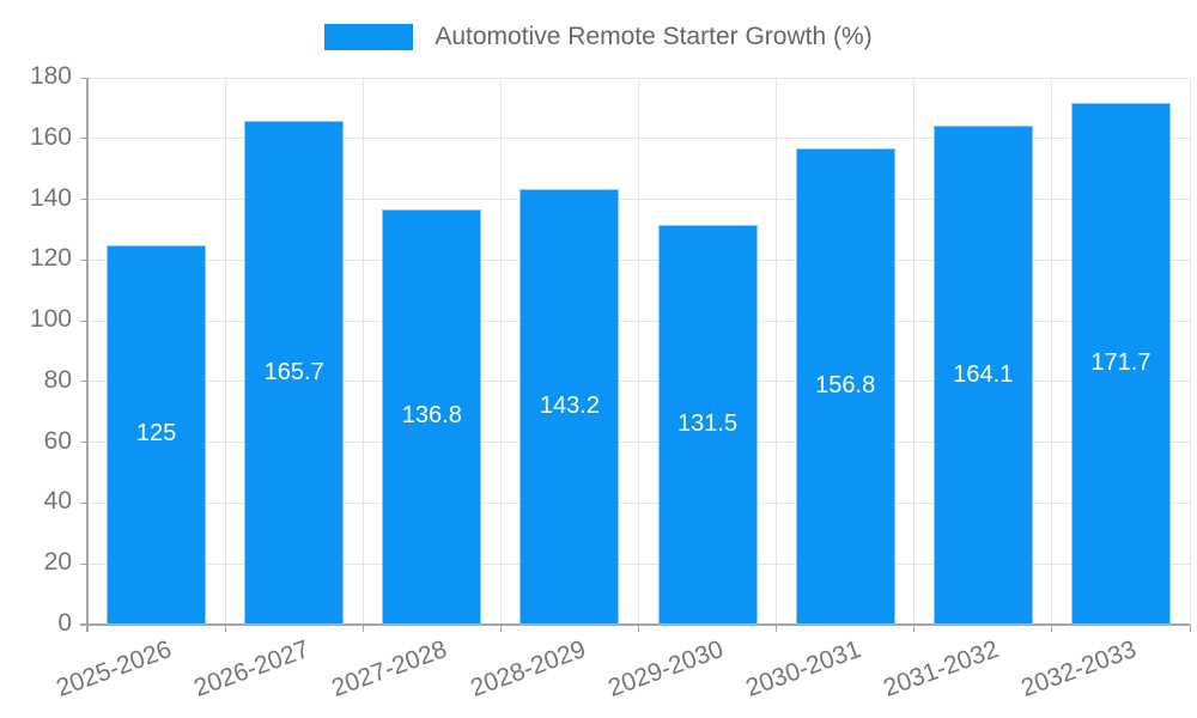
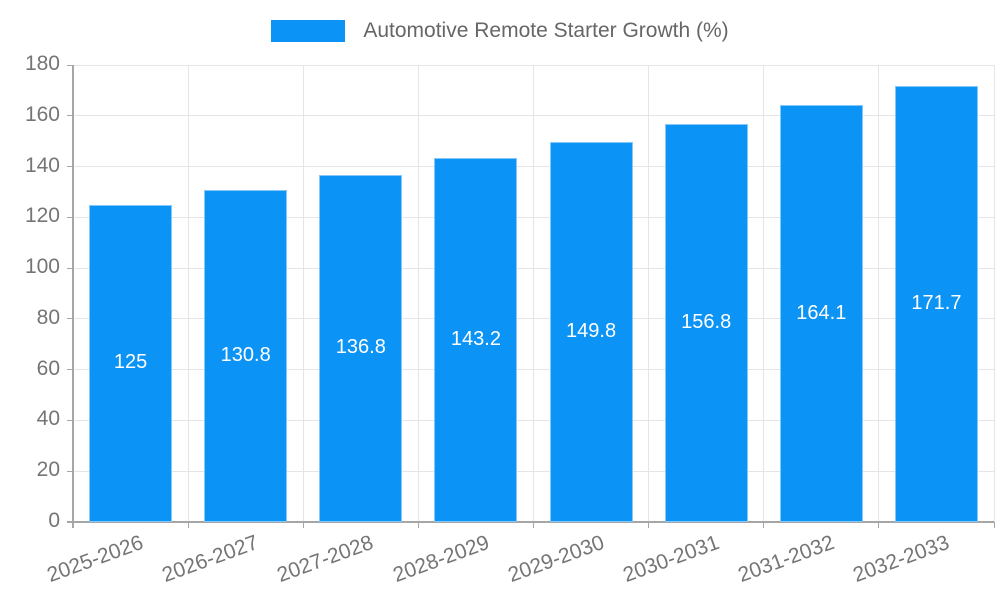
2026-2027: 165.7 -> 130.8
2029-2030: 131.5 -> 149.8
